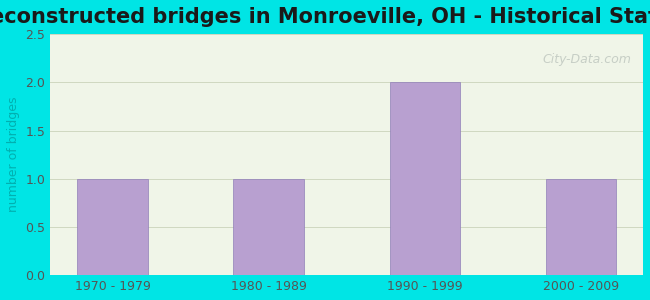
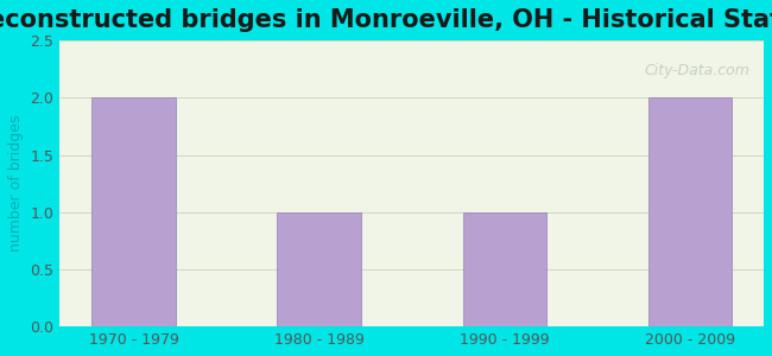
1970 - 1979: 1 -> 2
1990 - 1999: 2 -> 1
2000 - 2009: 1 -> 2
